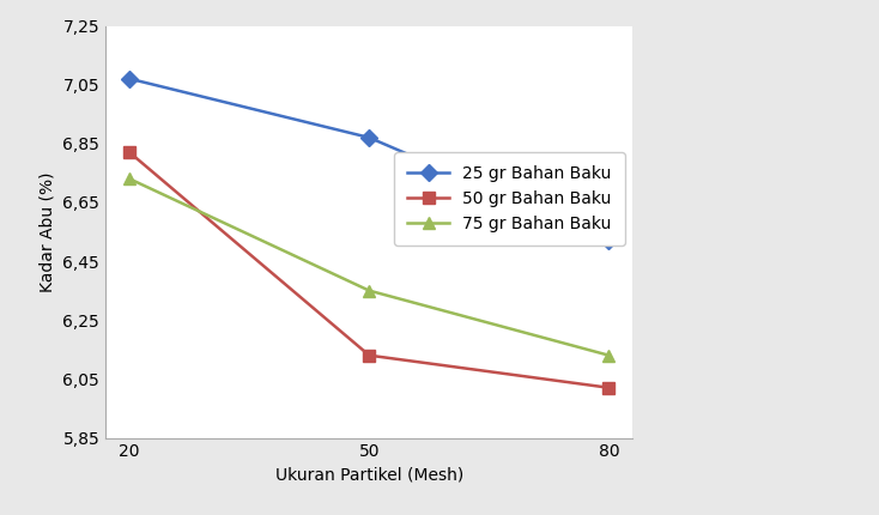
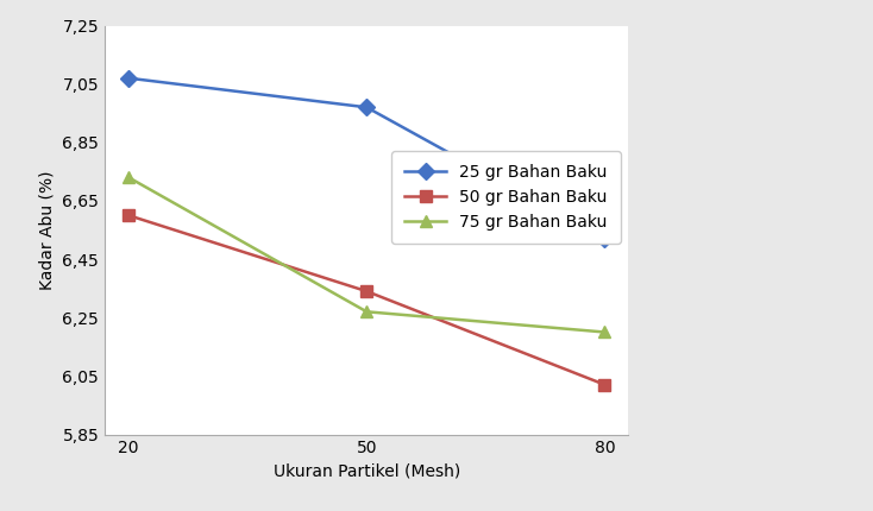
50 gr Bahan Baku/20: 6,82 -> 6,60
25 gr Bahan Baku/50: 6,87 -> 6,97
50 gr Bahan Baku/50: 6,13 -> 6,34
75 gr Bahan Baku/50: 6,35 -> 6,27
75 gr Bahan Baku/80: 6,13 -> 6,20
